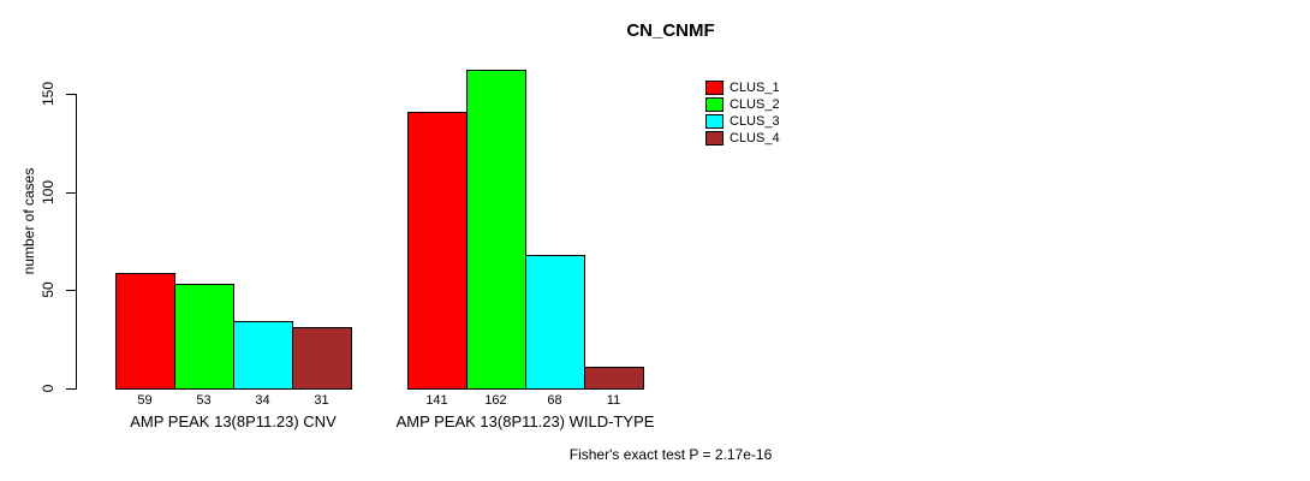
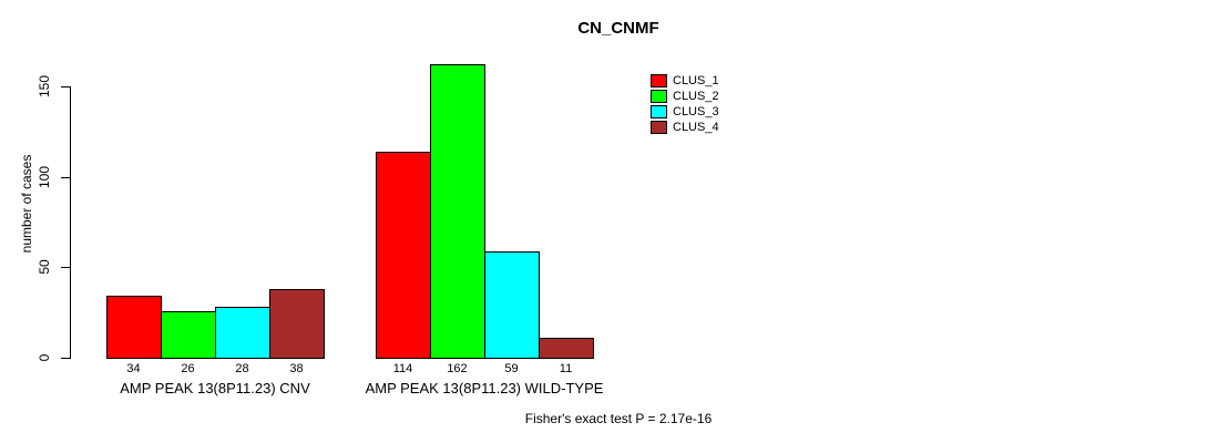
CLUS_1/AMP PEAK 13(8P11.23) CNV: 59 -> 34
CLUS_2/AMP PEAK 13(8P11.23) CNV: 53 -> 26
CLUS_3/AMP PEAK 13(8P11.23) CNV: 34 -> 28
CLUS_4/AMP PEAK 13(8P11.23) CNV: 31 -> 38
CLUS_1/AMP PEAK 13(8P11.23) WILD-TYPE: 141 -> 114
CLUS_3/AMP PEAK 13(8P11.23) WILD-TYPE: 68 -> 59
